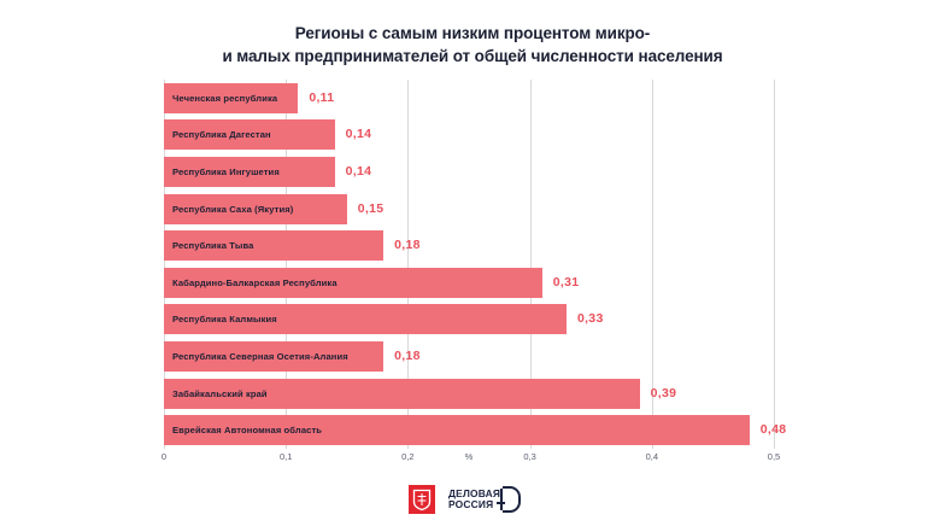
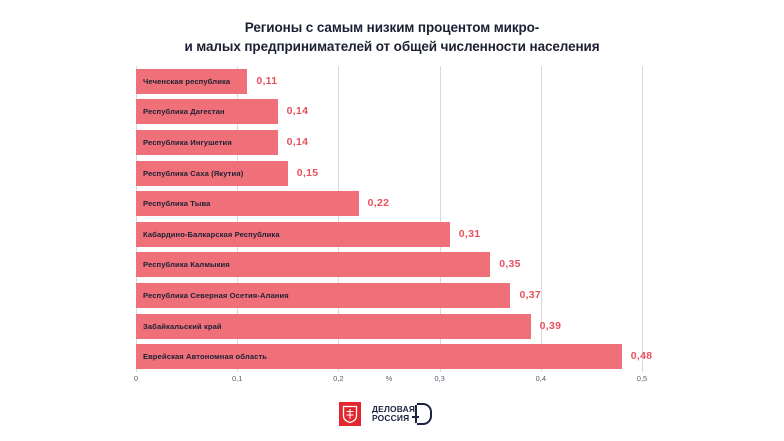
Республика Тыва: 0,18 -> 0,22
Республика Калмыкия: 0,33 -> 0,35
Республика Северная Осетия-Алания: 0,18 -> 0,37
